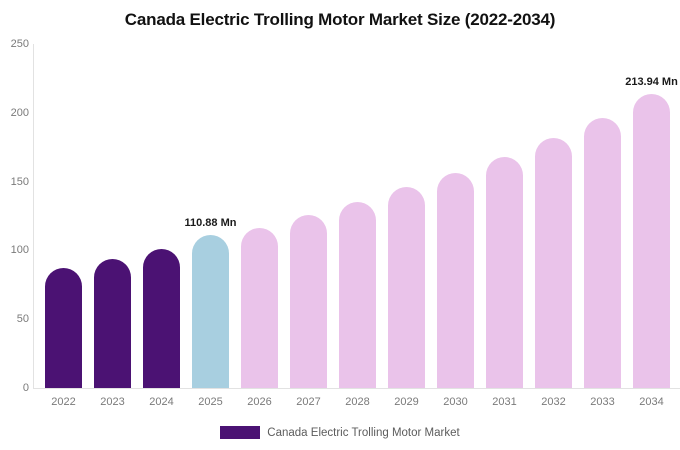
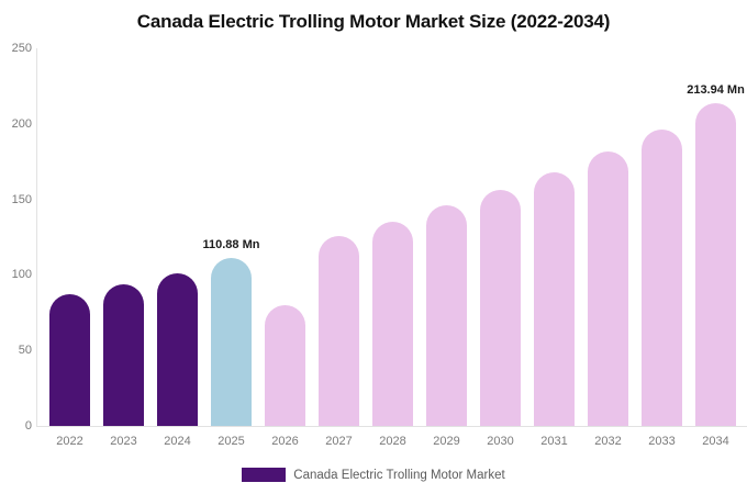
2026: 116 -> 80
